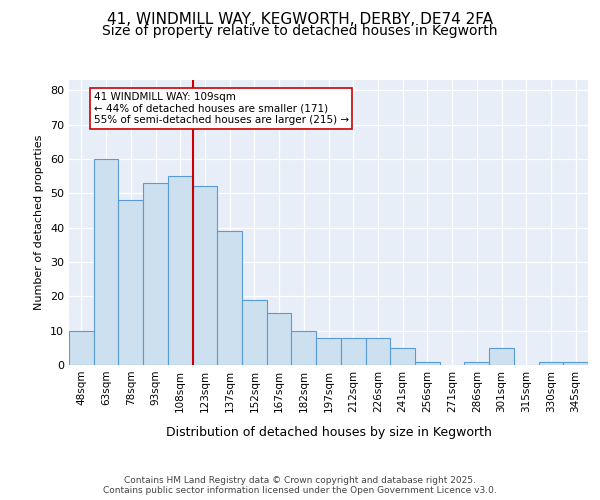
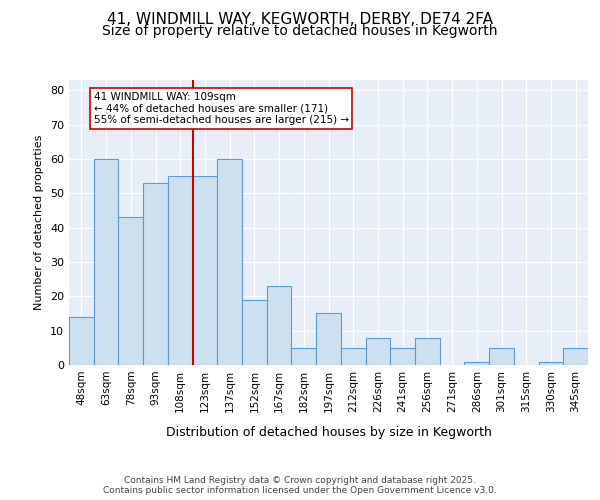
48sqm: 10 -> 14
78sqm: 48 -> 43
123sqm: 52 -> 55
137sqm: 39 -> 60
167sqm: 15 -> 23
182sqm: 10 -> 5
197sqm: 8 -> 15
212sqm: 8 -> 5
256sqm: 1 -> 8
345sqm: 1 -> 5
